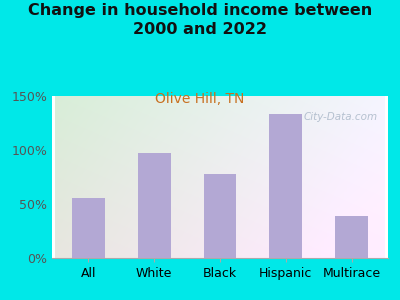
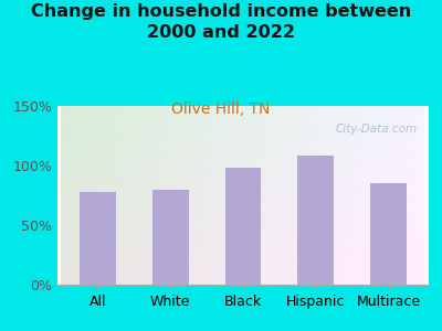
All: 56% -> 78%
White: 97% -> 80%
Black: 78% -> 98%
Hispanic: 133% -> 108%
Multirace: 39% -> 85%
